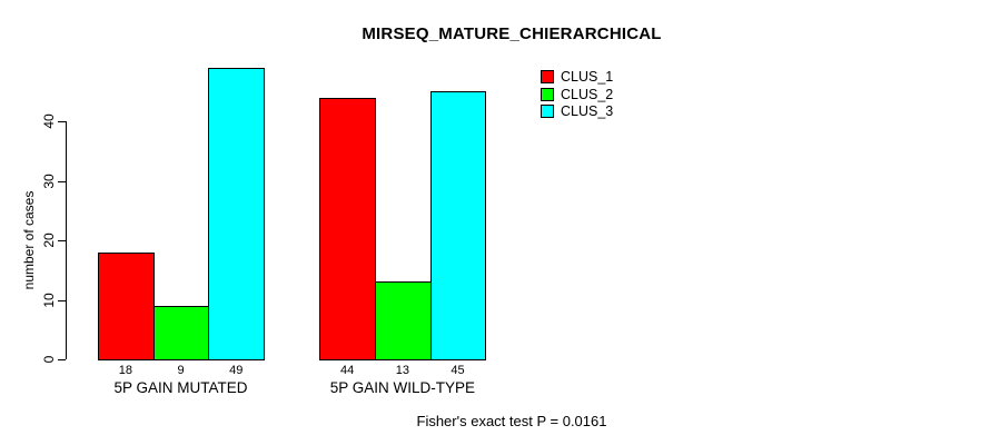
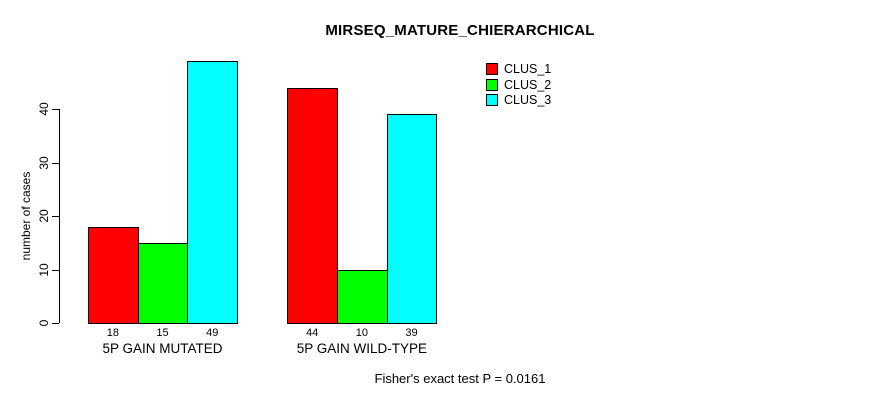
CLUS_2/5P GAIN MUTATED: 9 -> 15
CLUS_2/5P GAIN WILD-TYPE: 13 -> 10
CLUS_3/5P GAIN WILD-TYPE: 45 -> 39
